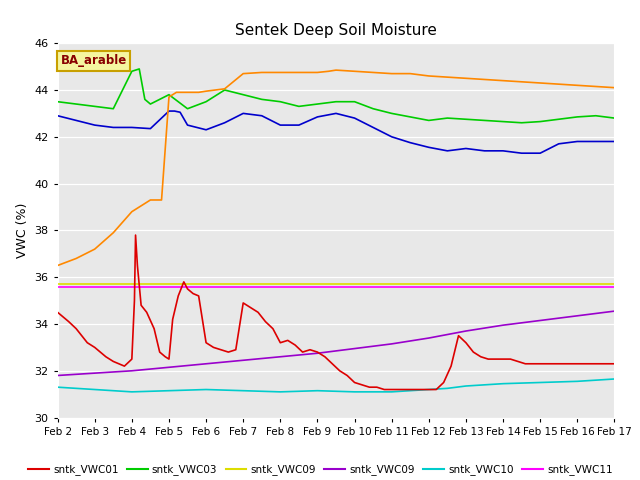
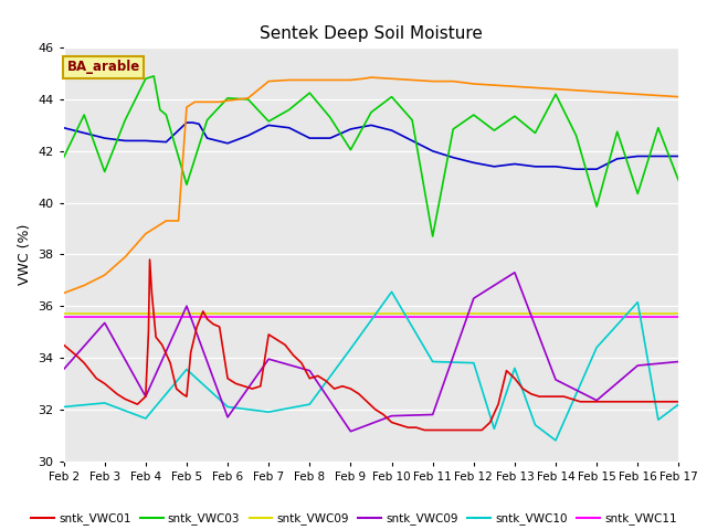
sntk_VWC03/Feb 2: 43.50 -> 41.75
sntk_VWC09/Feb 2: 31.80 -> 33.55
sntk_VWC10/Feb 2: 31.30 -> 32.10
sntk_VWC03/Feb 3: 43.30 -> 41.20
sntk_VWC09/Feb 3: 31.90 -> 35.35
sntk_VWC10/Feb 3: 31.20 -> 32.25
sntk_VWC09/Feb 4: 32.00 -> 32.50
sntk_VWC10/Feb 4: 31.10 -> 31.65
sntk_VWC03/Feb 5: 43.80 -> 40.70
sntk_VWC09/Feb 5: 32.15 -> 36.00
sntk_VWC10/Feb 5: 31.15 -> 33.55
sntk_VWC03/Feb 6: 43.50 -> 44.05
sntk_VWC09/Feb 6: 32.30 -> 31.70
sntk_VWC10/Feb 6: 31.20 -> 32.10
sntk_VWC03/Feb 7: 43.80 -> 43.15
sntk_VWC09/Feb 7: 32.45 -> 33.95
sntk_VWC10/Feb 7: 31.15 -> 31.90
sntk_VWC03/Feb 8: 43.50 -> 44.25
sntk_VWC09/Feb 8: 32.60 -> 33.50
sntk_VWC10/Feb 8: 31.10 -> 32.20
sntk_VWC03/Feb 9: 43.40 -> 42.05
sntk_VWC09/Feb 9: 32.75 -> 31.15
sntk_VWC10/Feb 9: 31.15 -> 34.35
sntk_VWC03/Feb 10: 43.50 -> 44.10
sntk_VWC09/Feb 10: 32.95 -> 31.75
sntk_VWC10/Feb 10: 31.10 -> 36.55
sntk_VWC03/Feb 11: 43.00 -> 38.70
sntk_VWC09/Feb 11: 33.15 -> 31.80
sntk_VWC10/Feb 11: 31.10 -> 33.85
sntk_VWC03/Feb 12: 42.70 -> 43.40
sntk_VWC09/Feb 12: 33.40 -> 36.30
sntk_VWC10/Feb 12: 31.20 -> 33.80
sntk_VWC03/Feb 13: 42.75 -> 43.35
sntk_VWC09/Feb 13: 33.70 -> 37.30
sntk_VWC10/Feb 13: 31.35 -> 33.60
sntk_VWC03/Feb 14: 42.65 -> 44.20
sntk_VWC09/Feb 14: 33.95 -> 33.15
sntk_VWC10/Feb 14: 31.45 -> 30.80
sntk_VWC03/Feb 15: 42.65 -> 39.85
sntk_VWC09/Feb 15: 34.15 -> 32.35
sntk_VWC10/Feb 15: 31.50 -> 34.40
sntk_VWC03/Feb 16: 42.85 -> 40.35
sntk_VWC09/Feb 16: 34.35 -> 33.70
sntk_VWC10/Feb 16: 31.55 -> 36.15
sntk_VWC03/Feb 17: 42.80 -> 40.85
sntk_VWC09/Feb 17: 34.55 -> 33.85
sntk_VWC10/Feb 17: 31.65 -> 32.20
